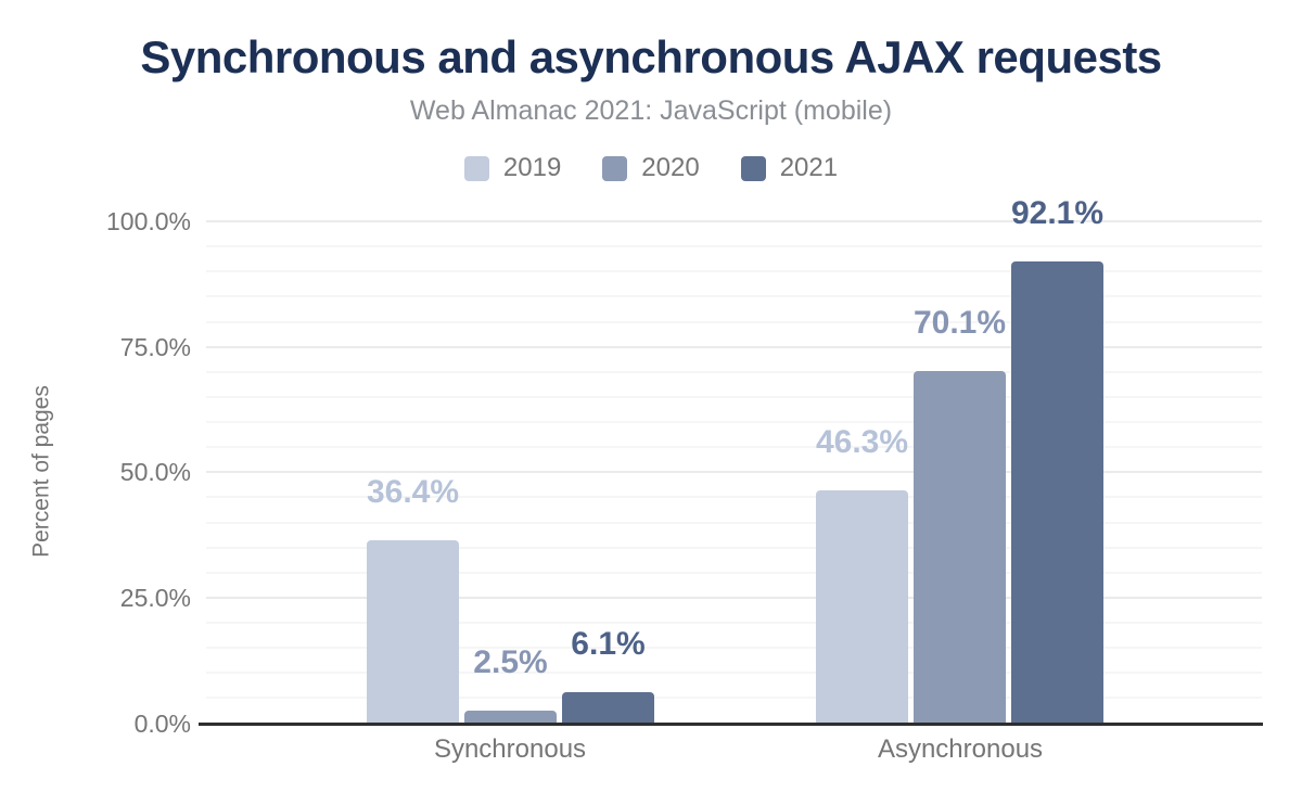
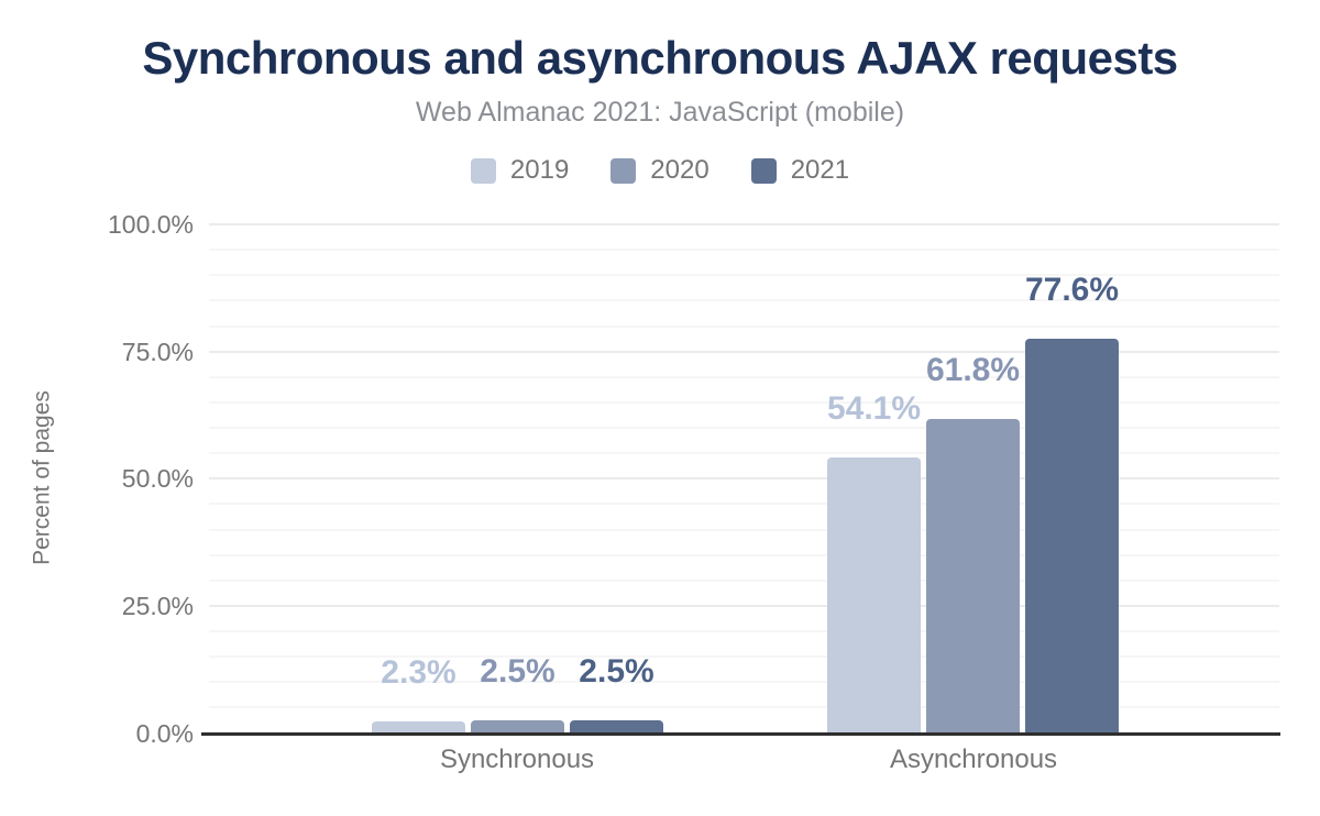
2019/Synchronous: 36.4% -> 2.3%
2021/Synchronous: 6.1% -> 2.5%
2019/Asynchronous: 46.3% -> 54.1%
2020/Asynchronous: 70.1% -> 61.8%
2021/Asynchronous: 92.1% -> 77.6%
